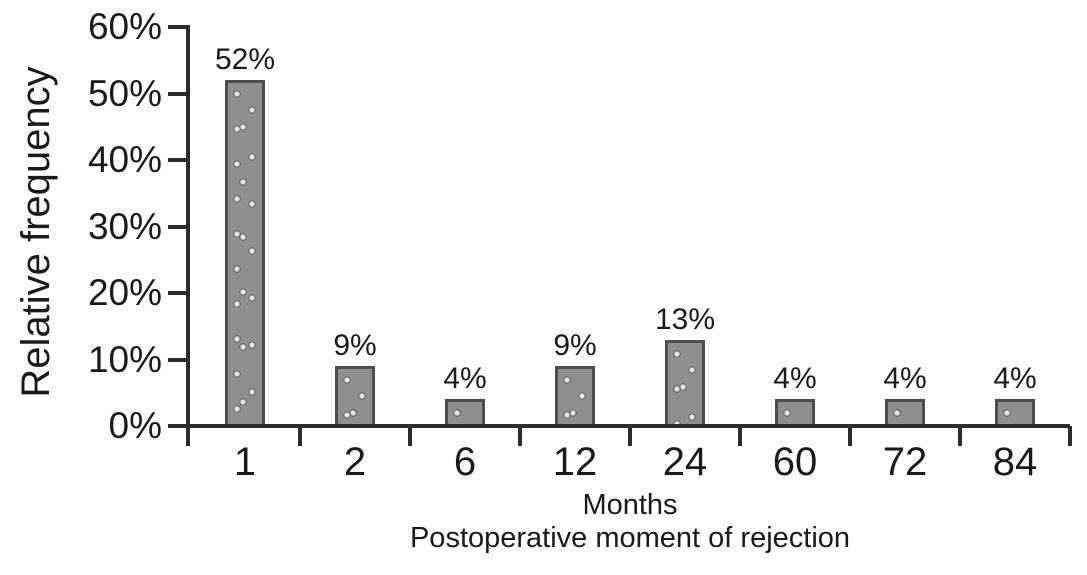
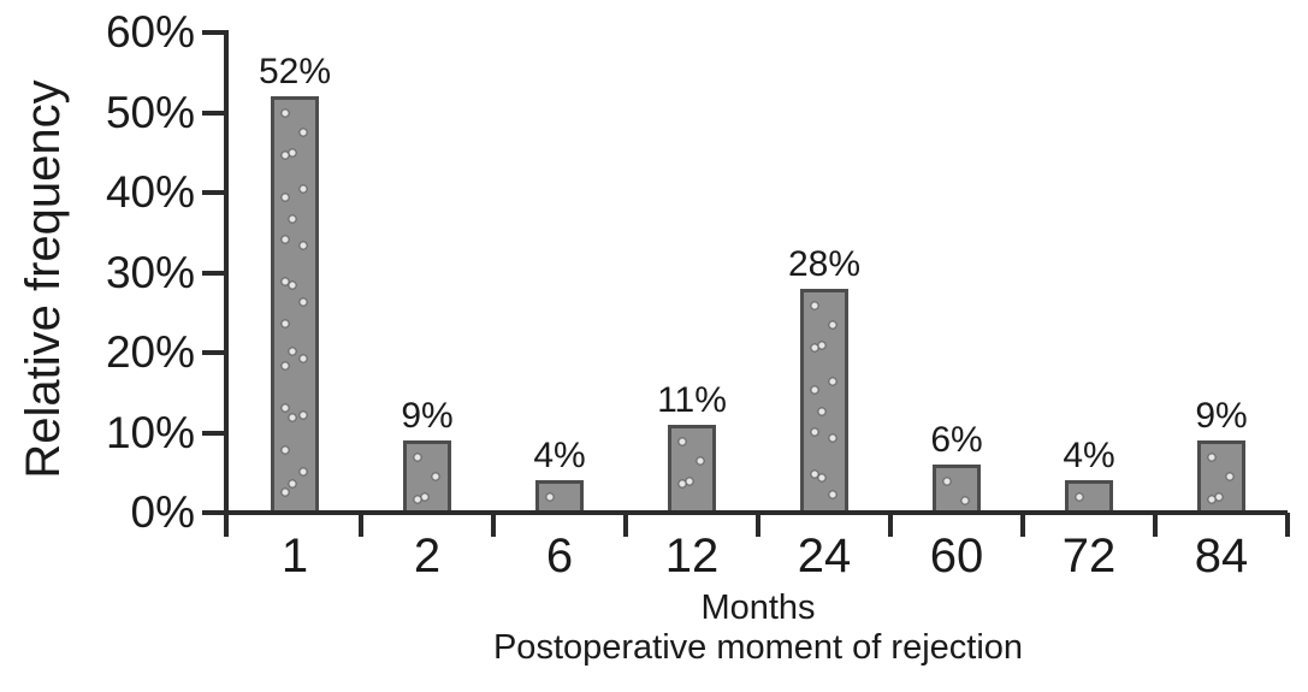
12: 9% -> 11%
24: 13% -> 28%
60: 4% -> 6%
84: 4% -> 9%
